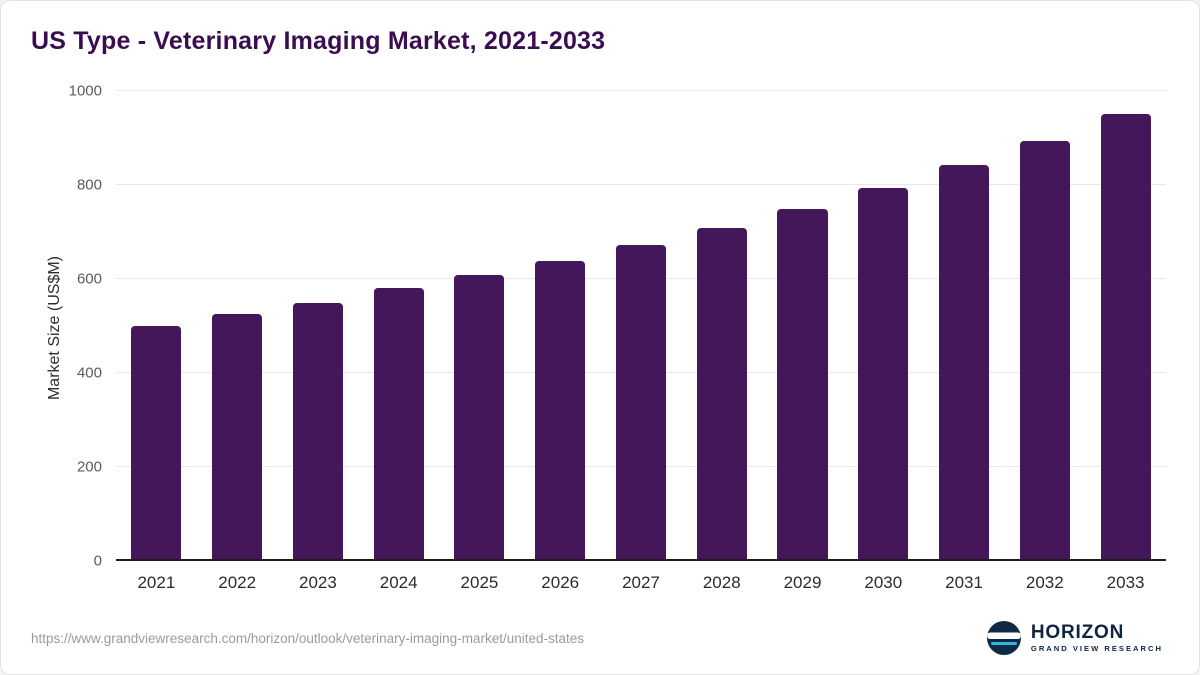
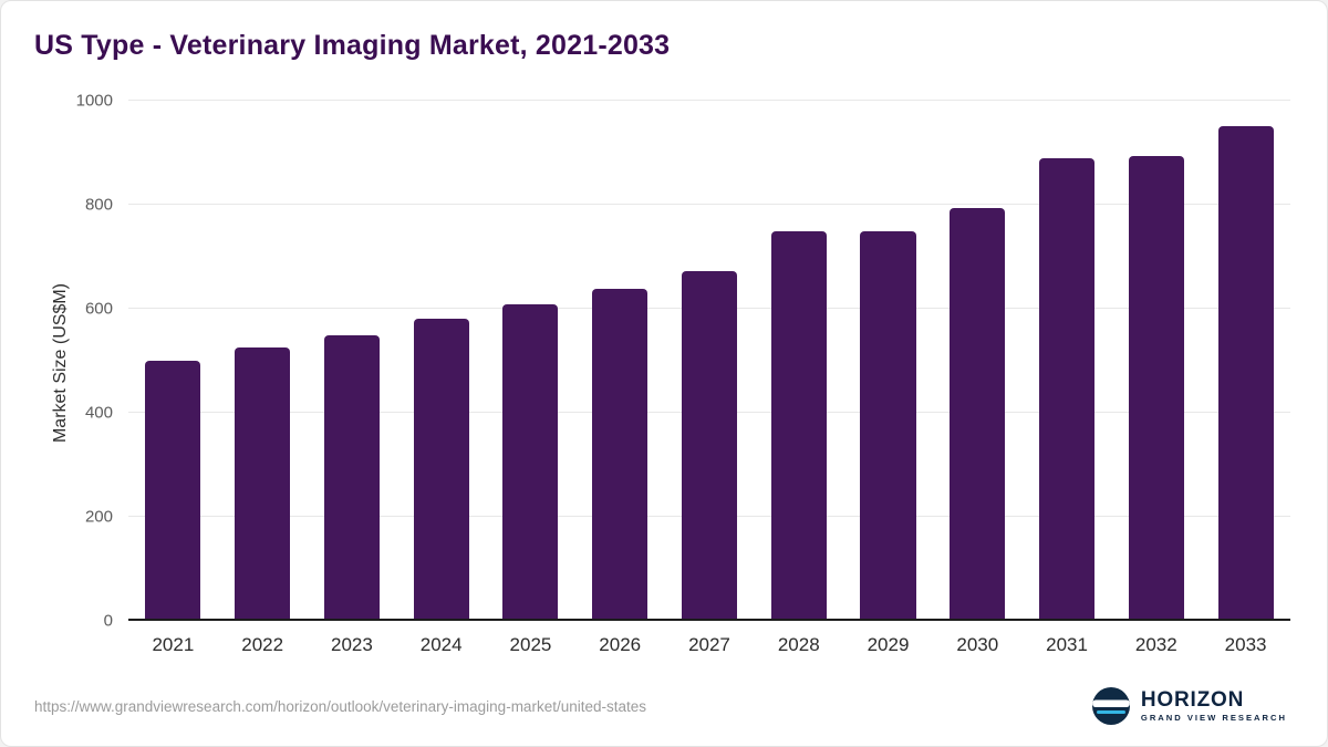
2028: 710 -> 750
2031: 840 -> 890
